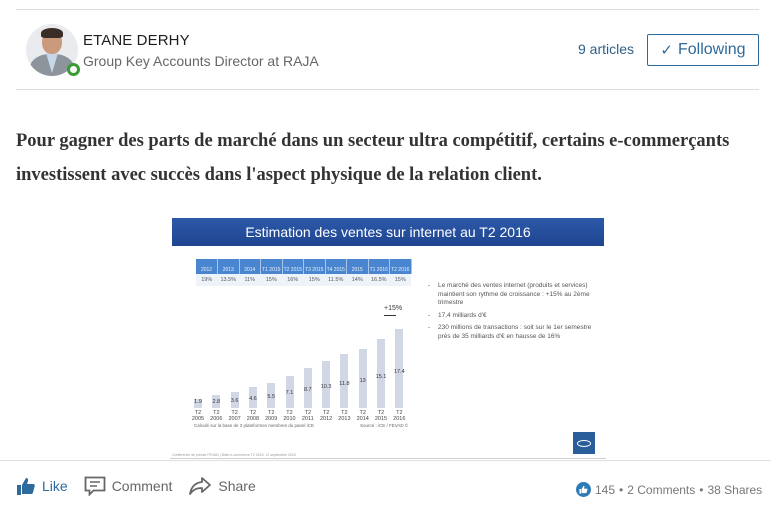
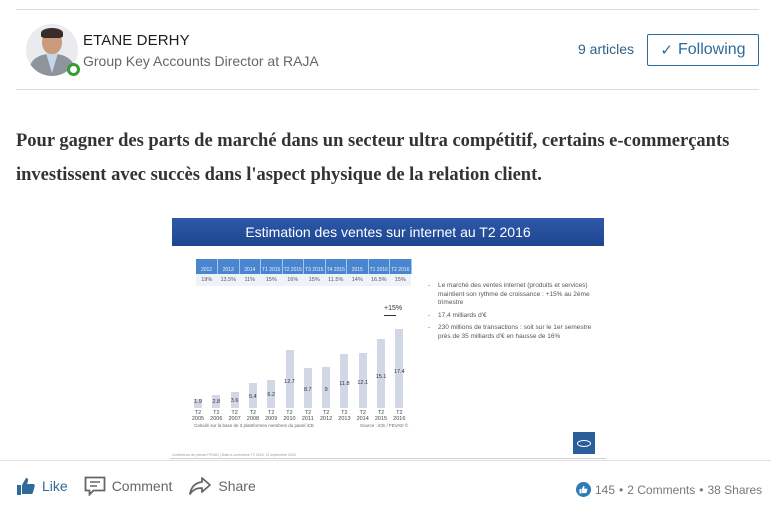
T2 2008: 4.6 -> 5.4
T2 2009: 5.5 -> 6.2
T2 2010: 7.1 -> 12.7
T2 2012: 10.3 -> 9
T2 2014: 13 -> 12.1
